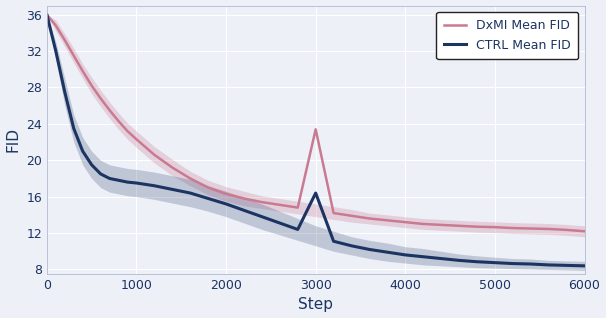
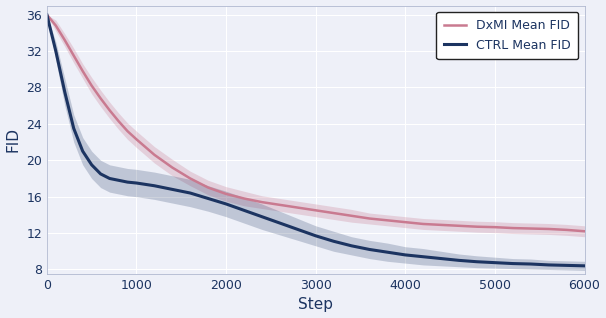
DxMI Mean FID/3000: 23.4 -> 14.5
CTRL Mean FID/3000: 16.4 -> 11.7
